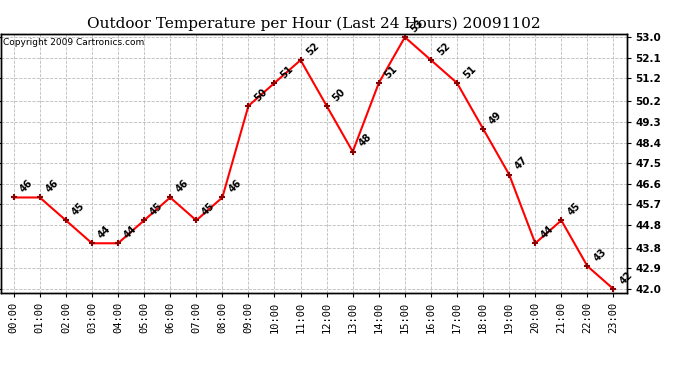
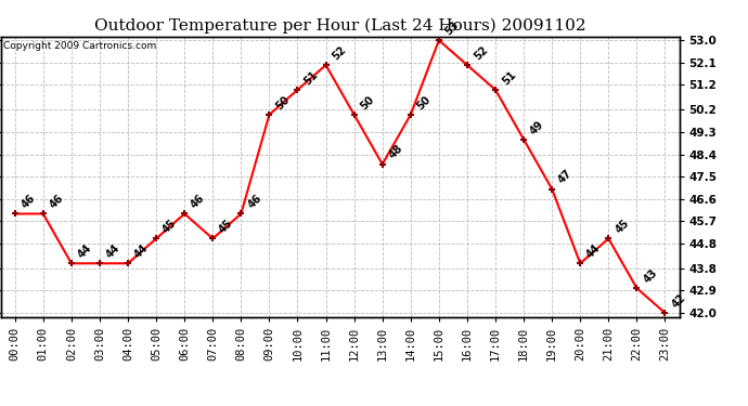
02:00: 45 -> 44
14:00: 51 -> 50
